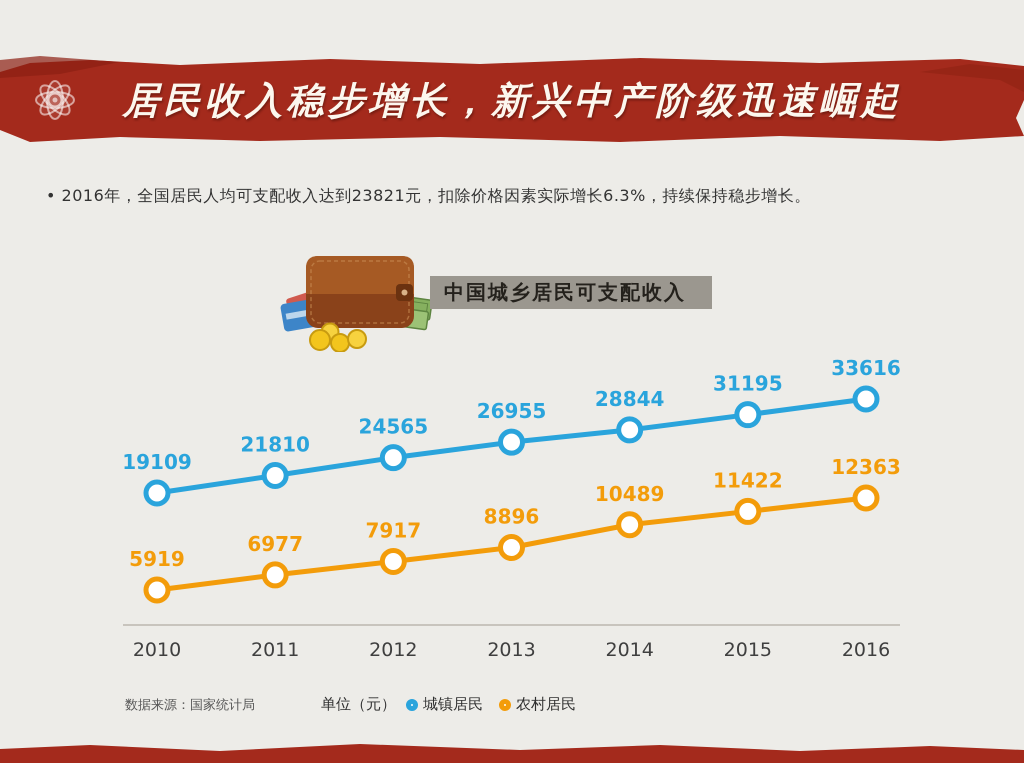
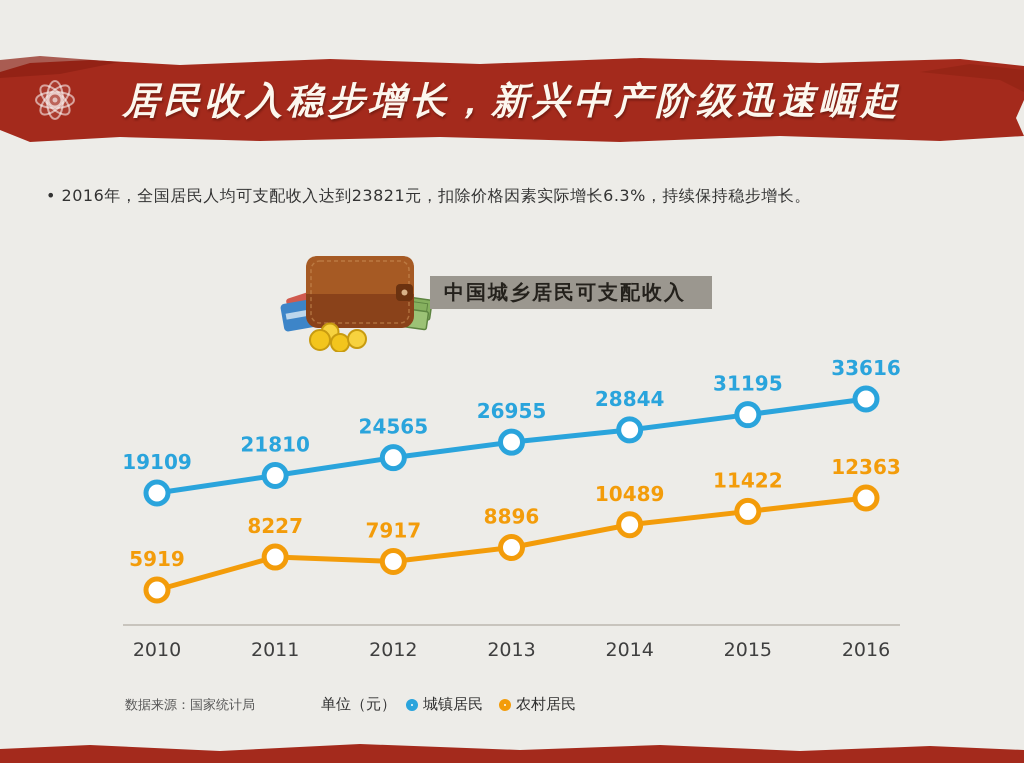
农村居民/2011: 6977 -> 8227
